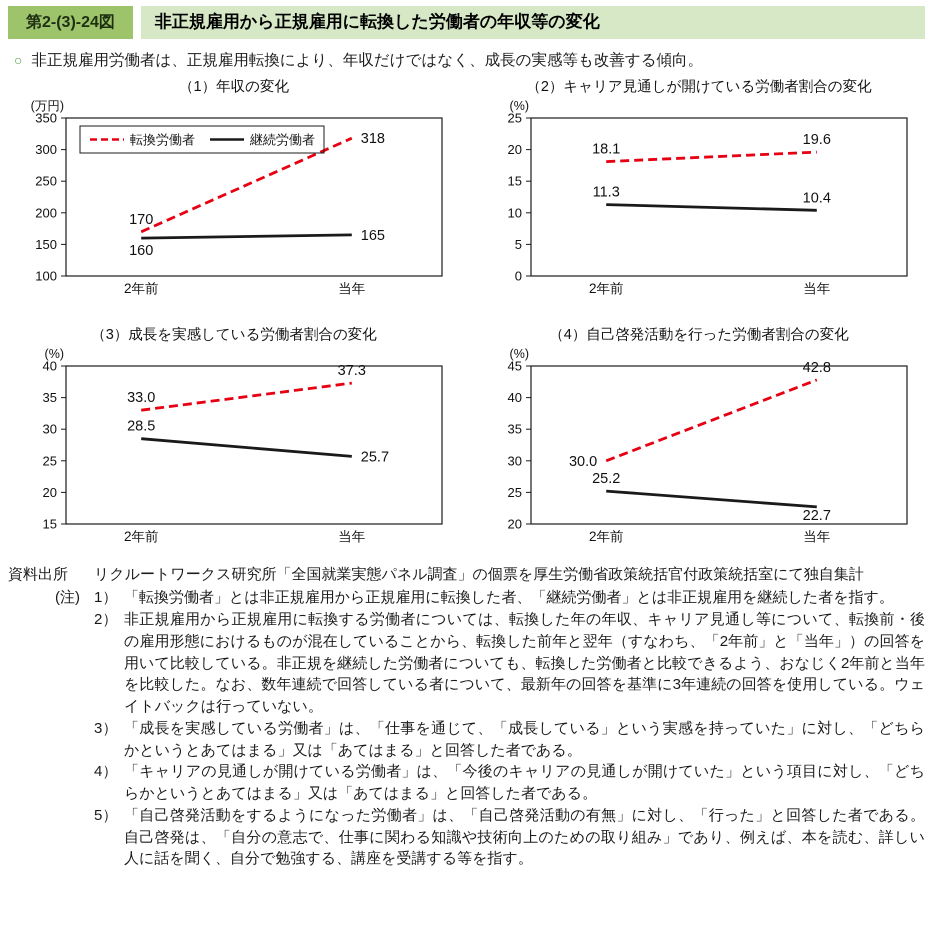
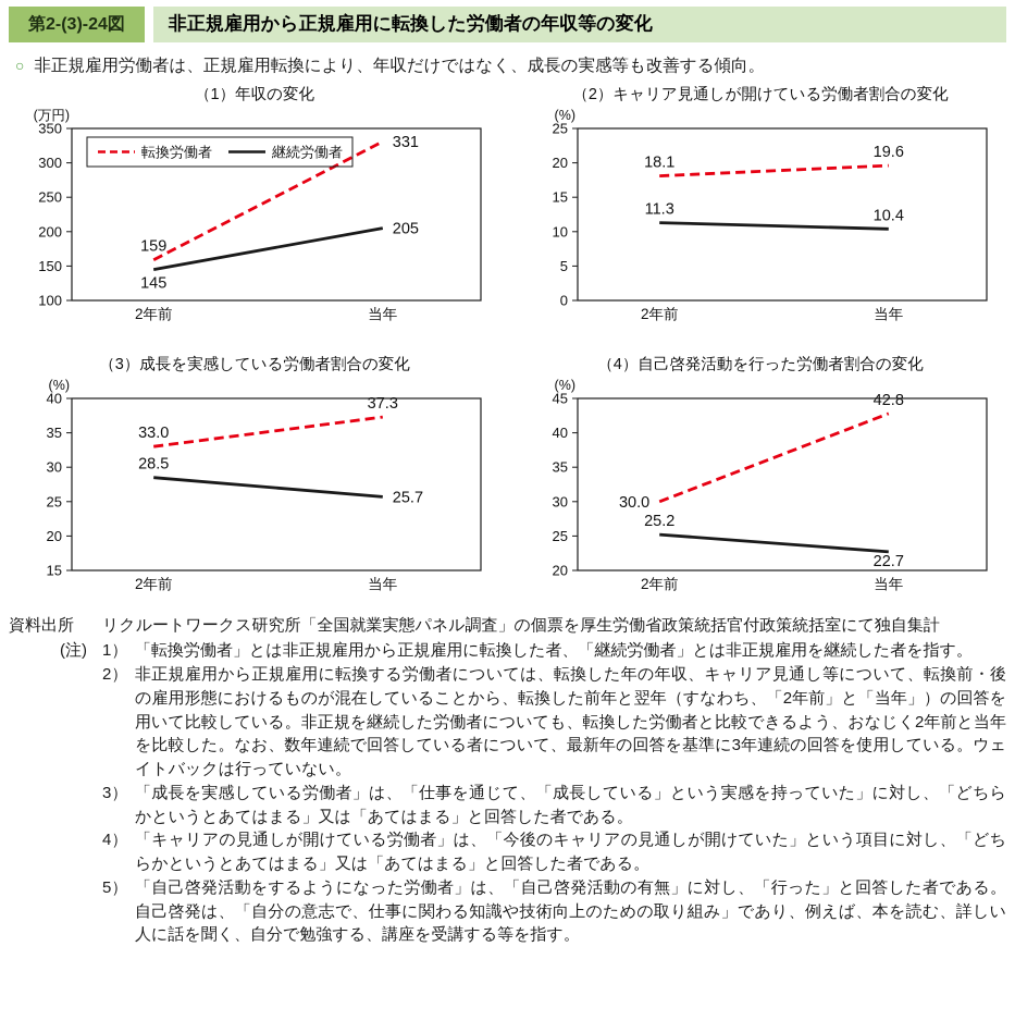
（1）年収の変化/転換労働者/2年前: 170 -> 159
（1）年収の変化/継続労働者/2年前: 160 -> 145
（1）年収の変化/転換労働者/当年: 318 -> 331
（1）年収の変化/継続労働者/当年: 165 -> 205
